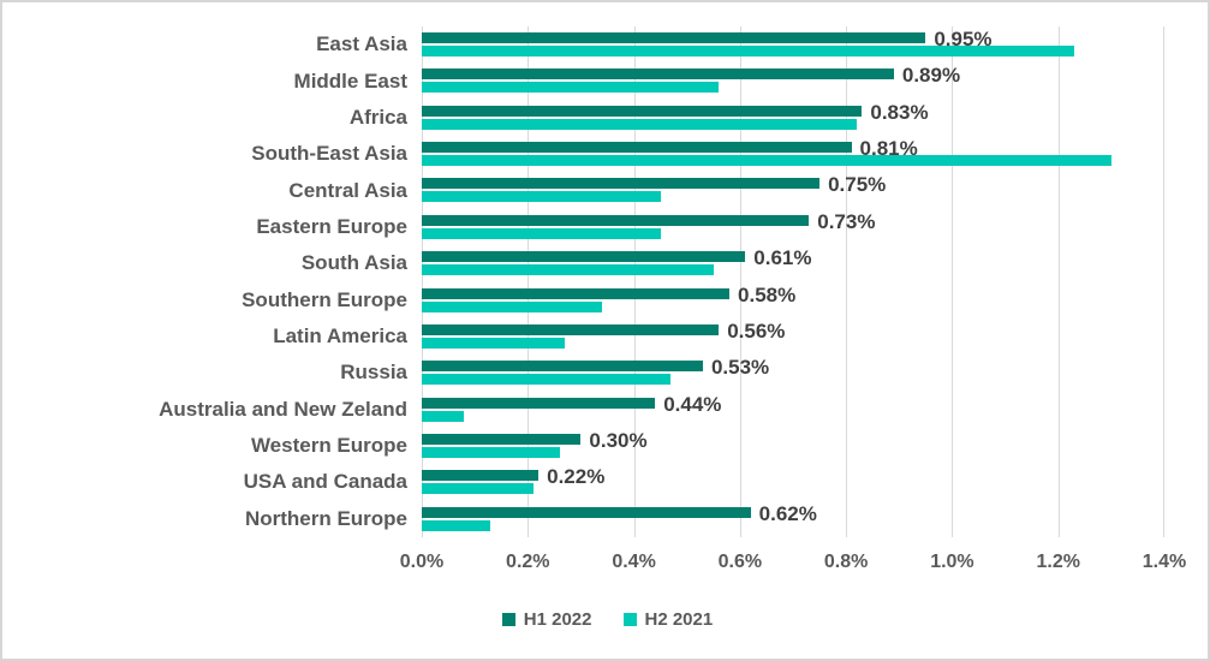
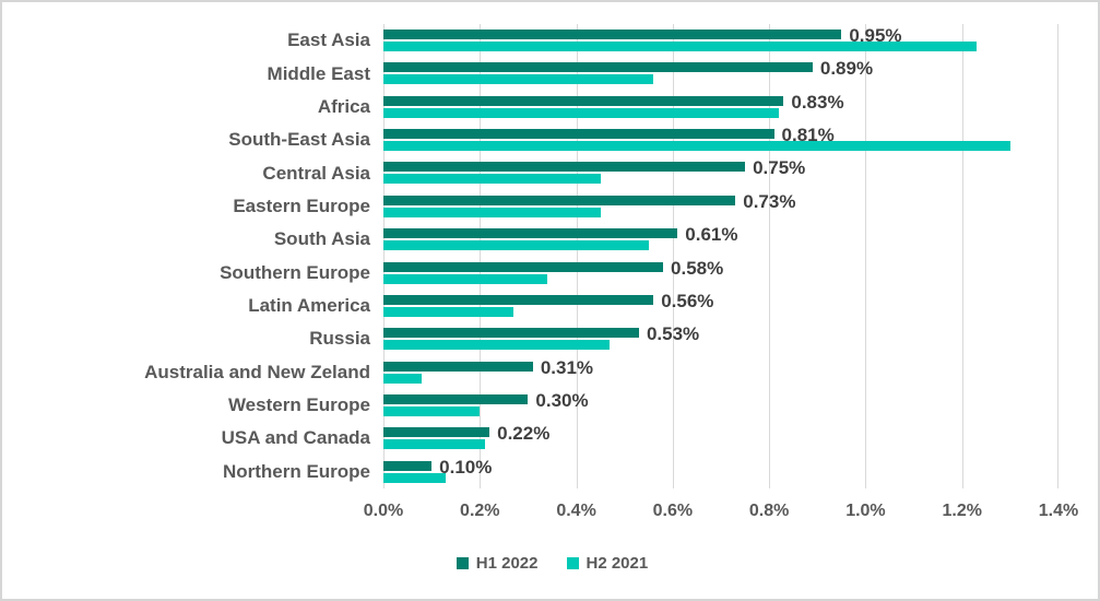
H1 2022/Australia and New Zeland: 0.44% -> 0.31%
H2 2021/Western Europe: 0.26% -> 0.20%
H1 2022/Northern Europe: 0.62% -> 0.10%
